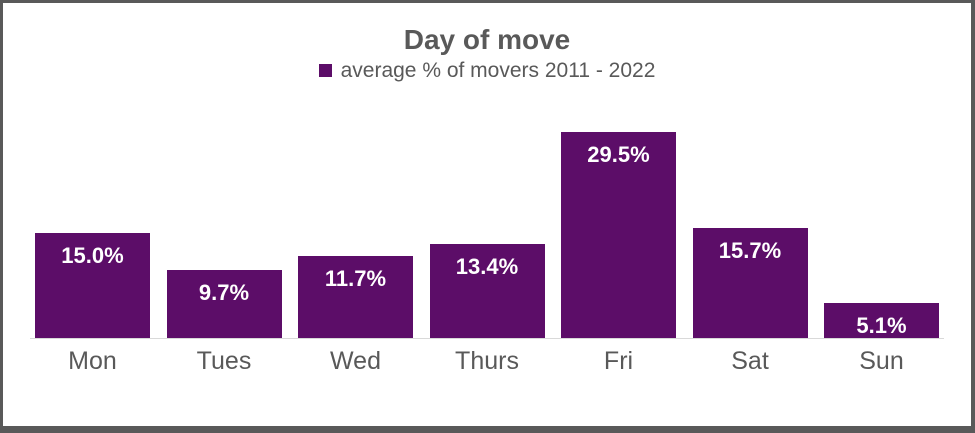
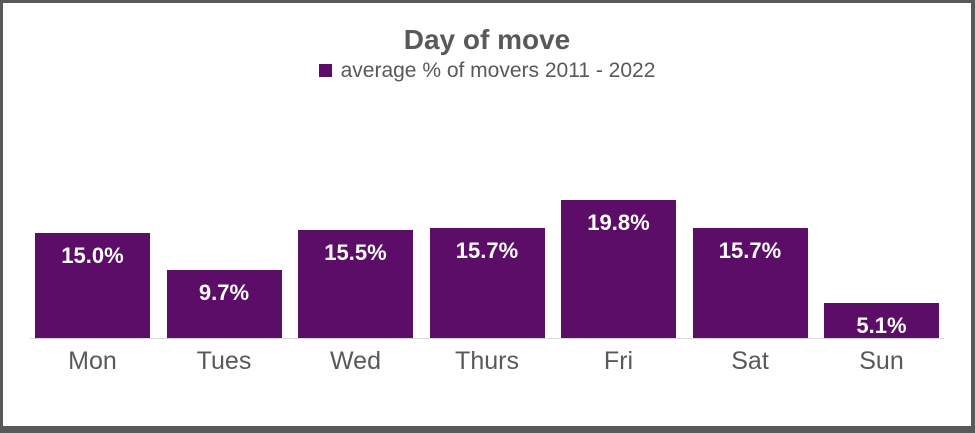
Wed: 11.7% -> 15.5%
Thurs: 13.4% -> 15.7%
Fri: 29.5% -> 19.8%
